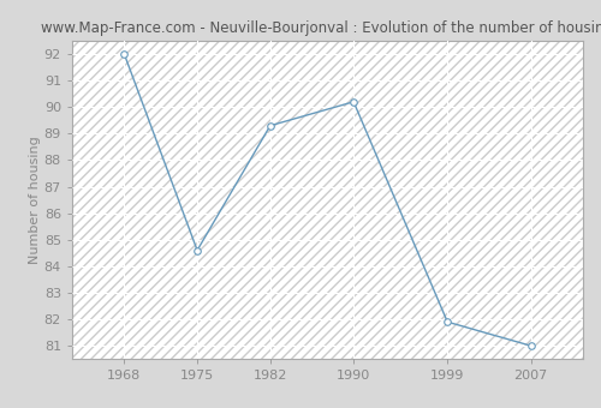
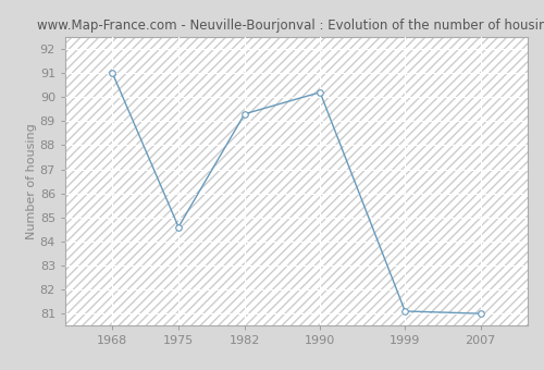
1968: 92.0 -> 91.0
1999: 81.9 -> 81.1
